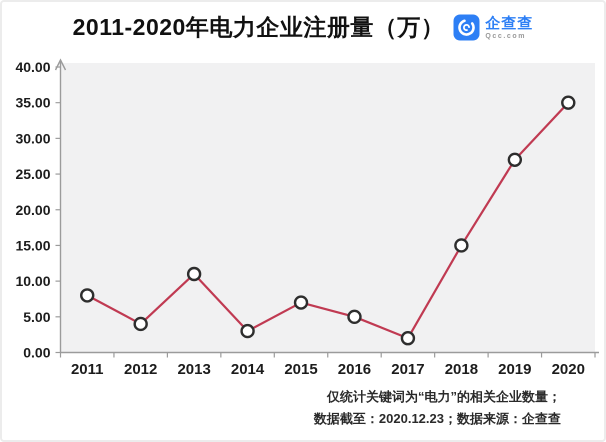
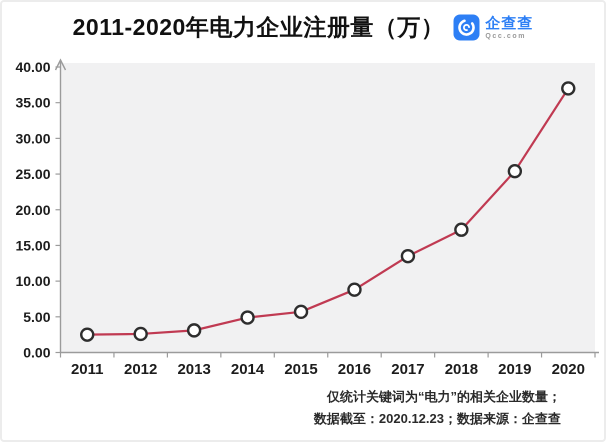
2011: 8 -> 2
2012: 4 -> 3
2013: 11 -> 3
2014: 3 -> 5
2015: 7 -> 6
2016: 5 -> 9
2017: 2 -> 14
2018: 15 -> 17
2019: 27 -> 25
2020: 35 -> 37
